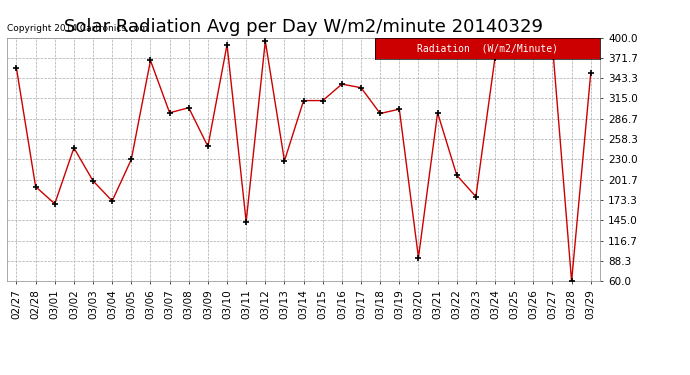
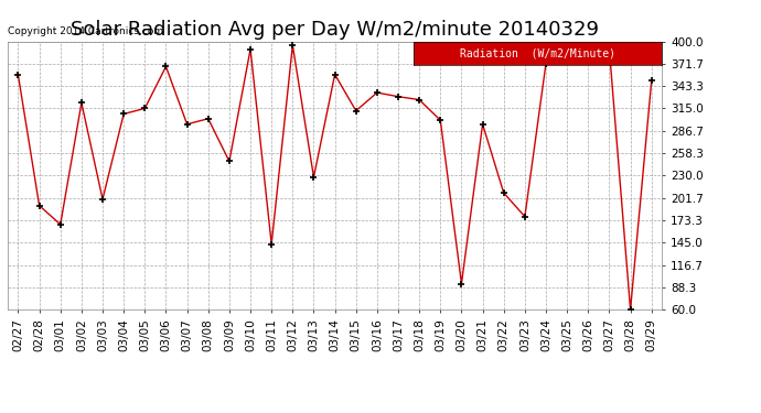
03/02: 246 -> 322
03/04: 172 -> 308
03/05: 230 -> 315
03/14: 312 -> 358
03/18: 294 -> 326
